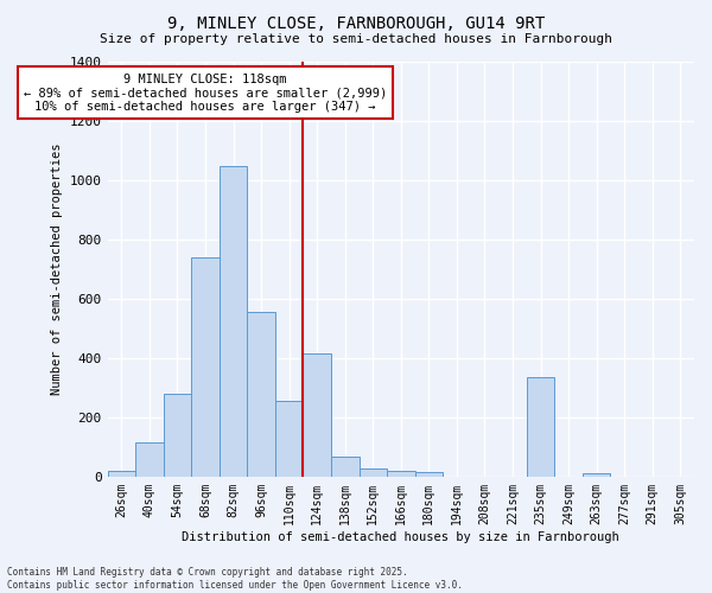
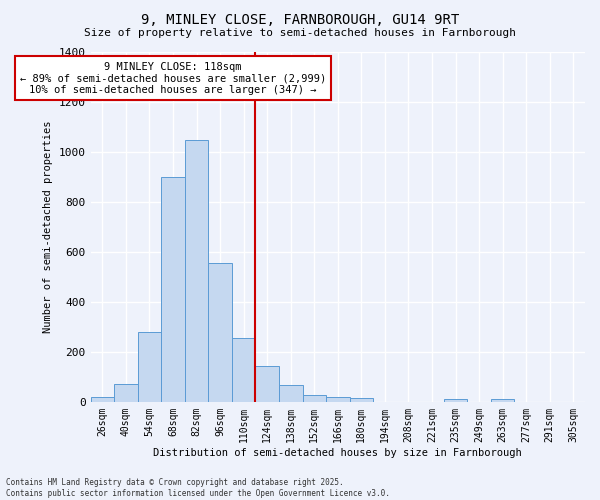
40sqm: 115 -> 70
68sqm: 740 -> 900
124sqm: 415 -> 145
235sqm: 335 -> 12
